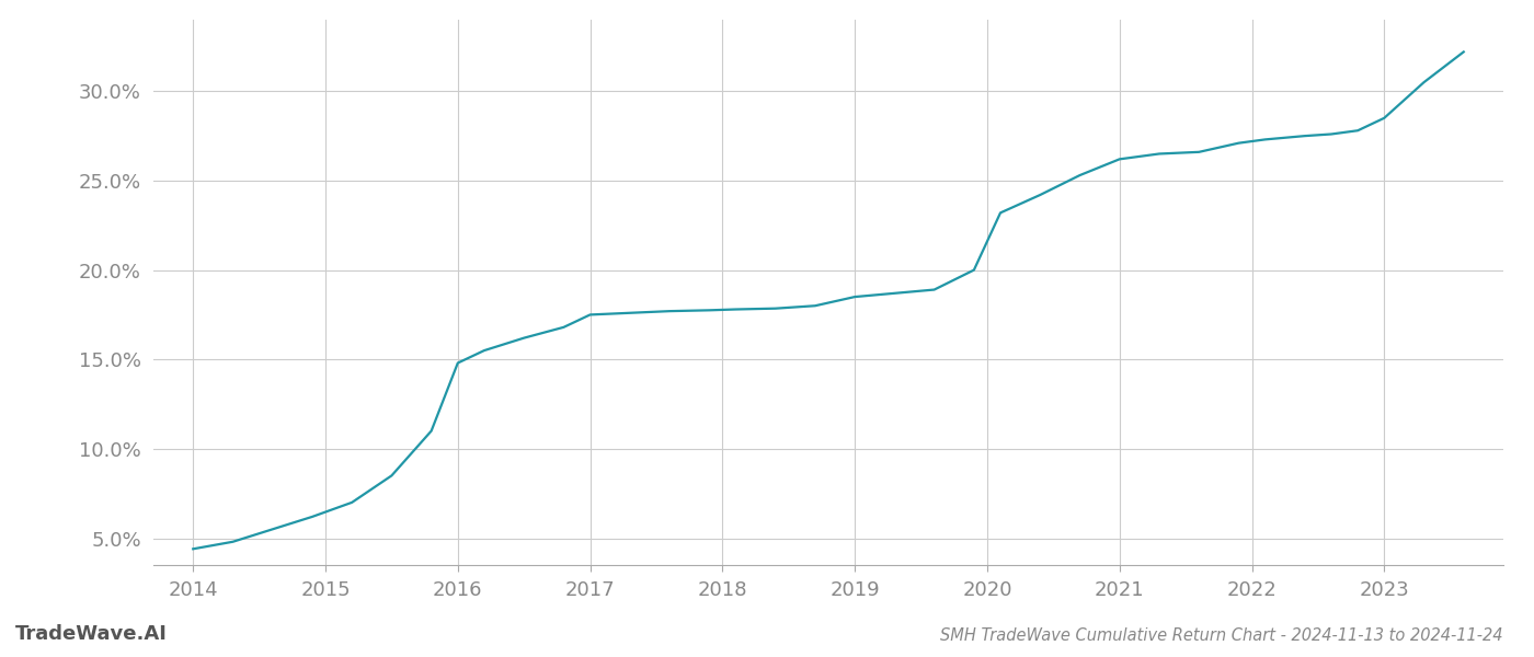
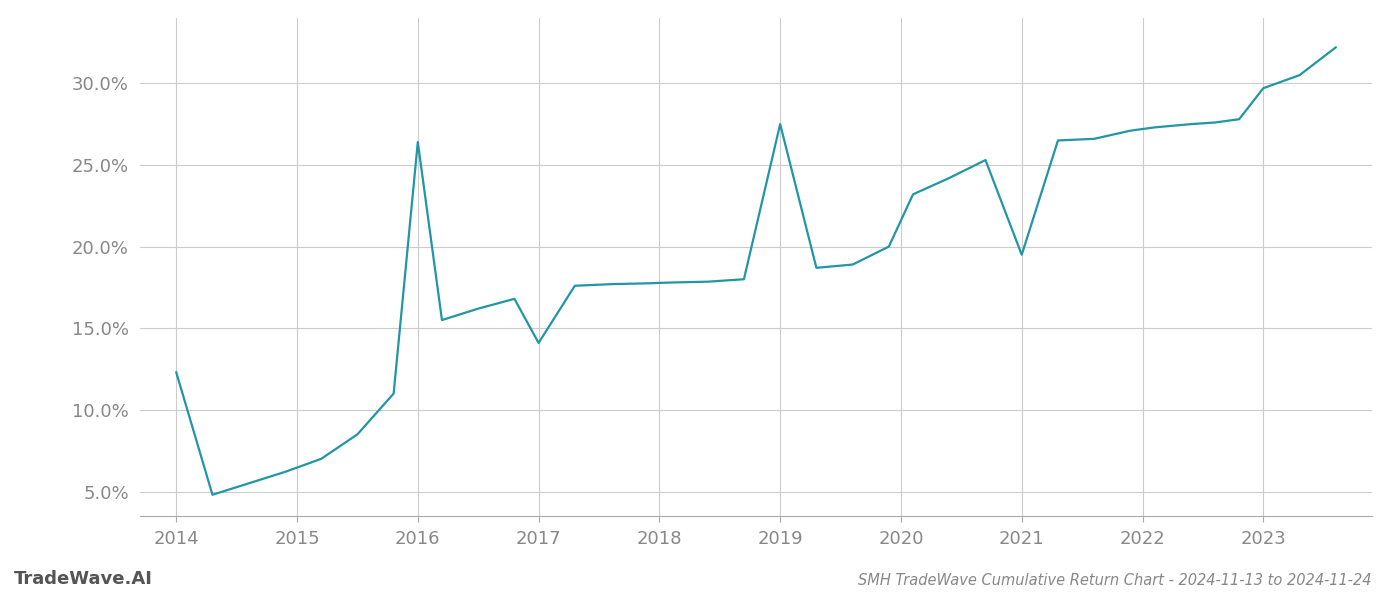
2014: 4.4% -> 12.3%
2016: 14.8% -> 26.4%
2017: 17.5% -> 14.1%
2019: 18.5% -> 27.5%
2021: 26.2% -> 19.5%
2023: 28.5% -> 29.7%
